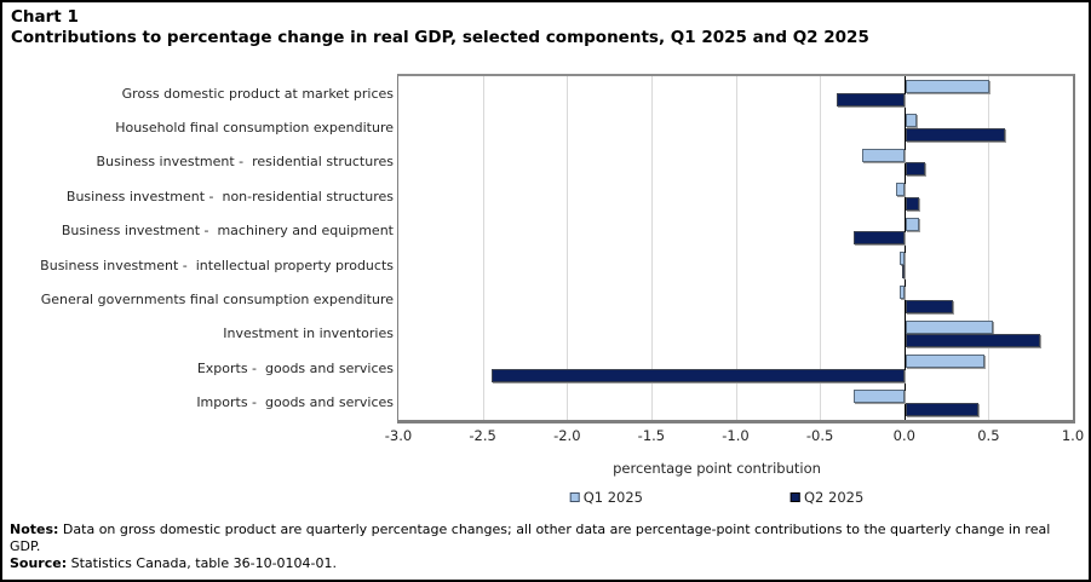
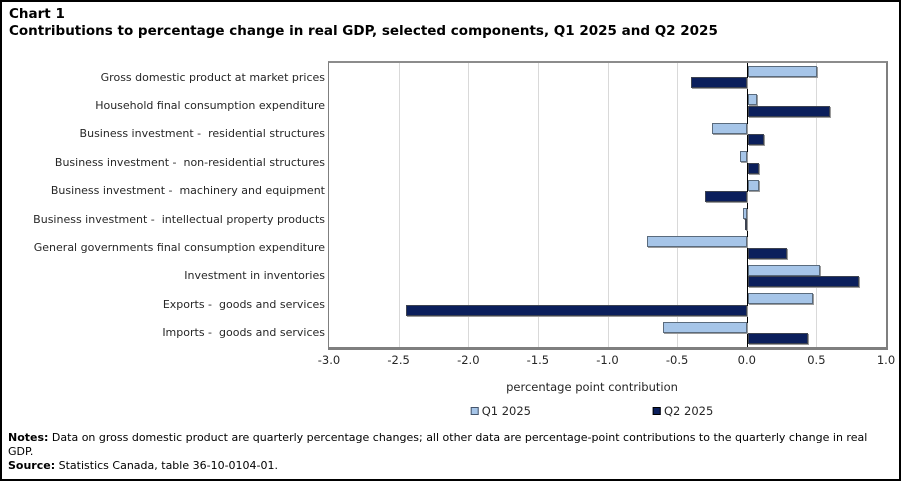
Q1 2025/General governments final consumption expenditure: -0.03 -> -0.72
Q1 2025/Imports - goods and services: -0.30 -> -0.60
